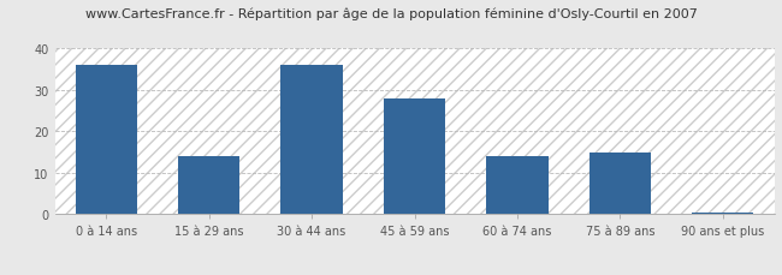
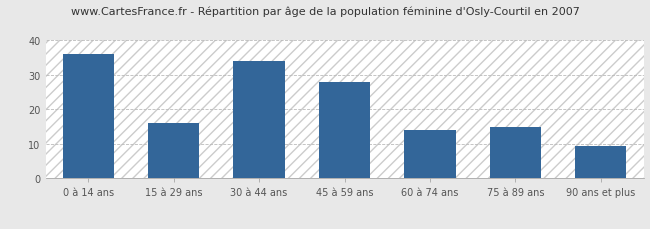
15 à 29 ans: 14.0 -> 16.0
30 à 44 ans: 36.0 -> 34.0
90 ans et plus: 0.5 -> 9.5
